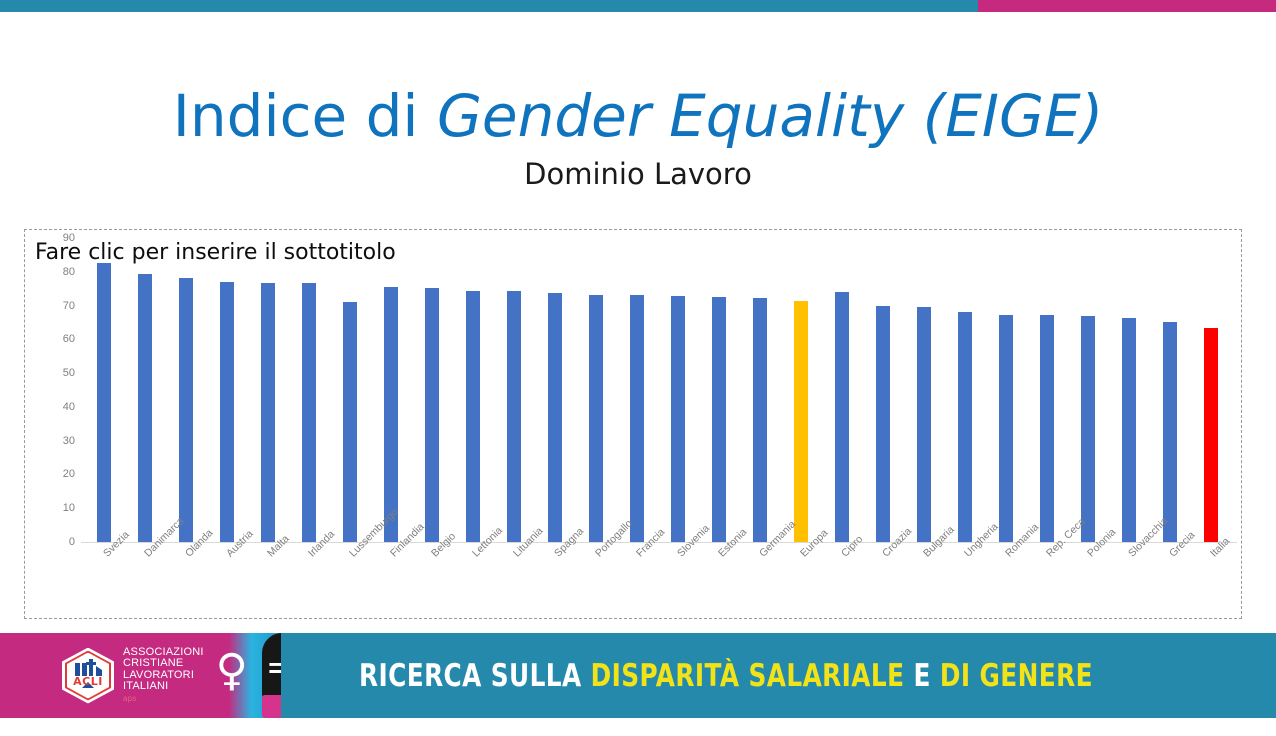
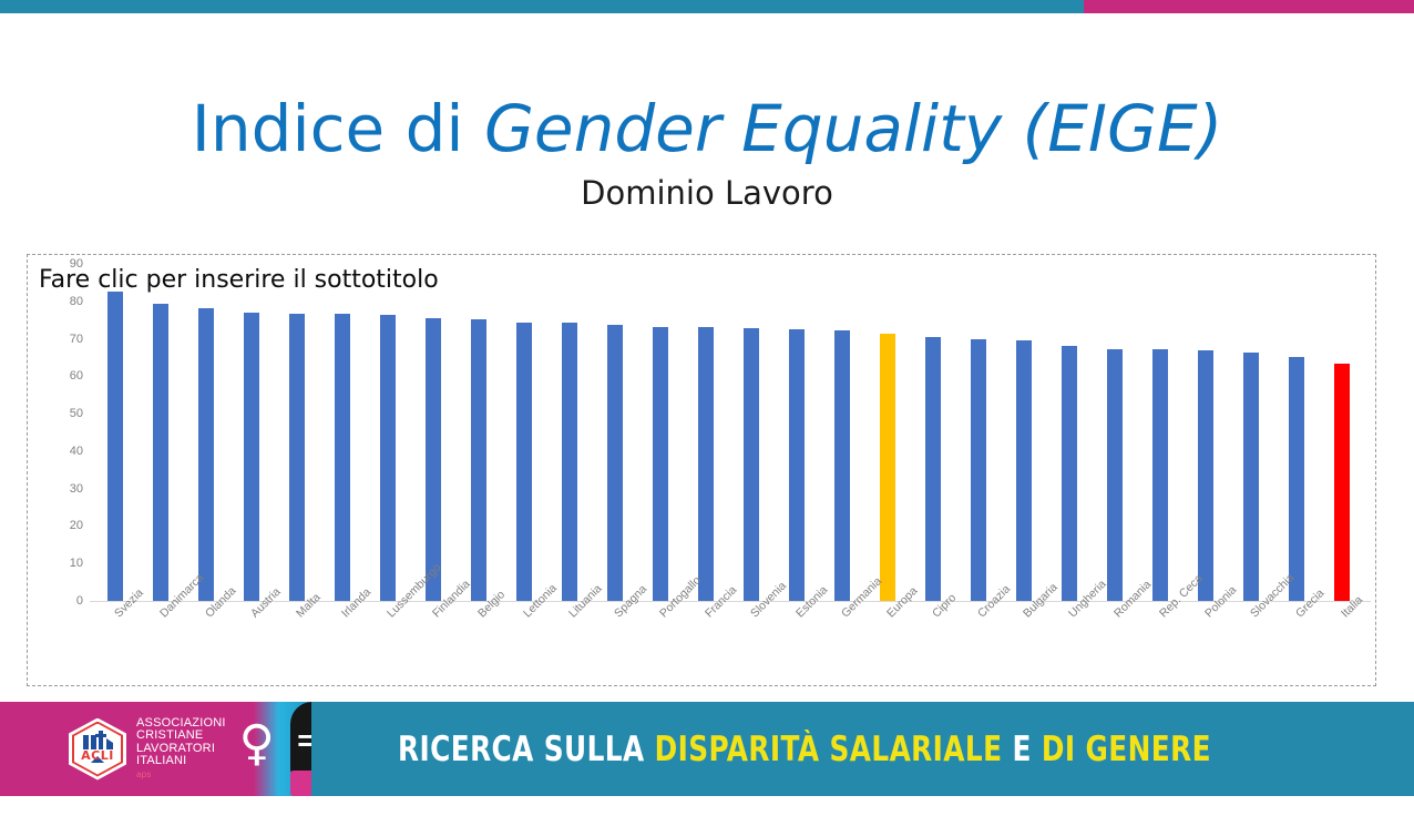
Lussemburgo: 71 -> 76
Cipro: 74 -> 71
